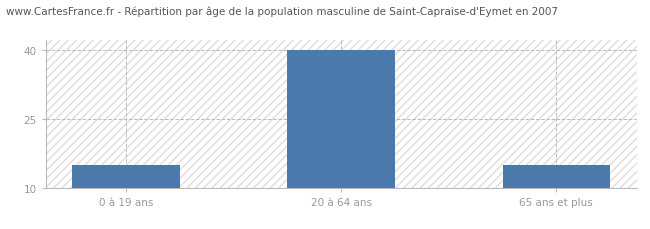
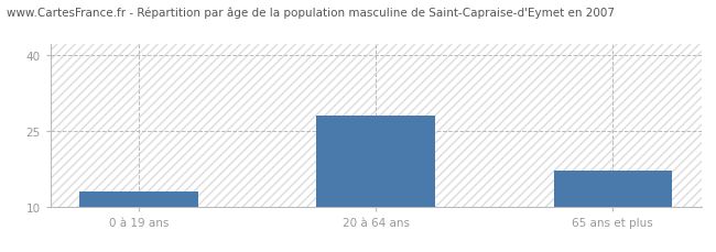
0 à 19 ans: 15 -> 13
20 à 64 ans: 40 -> 28
65 ans et plus: 15 -> 17
